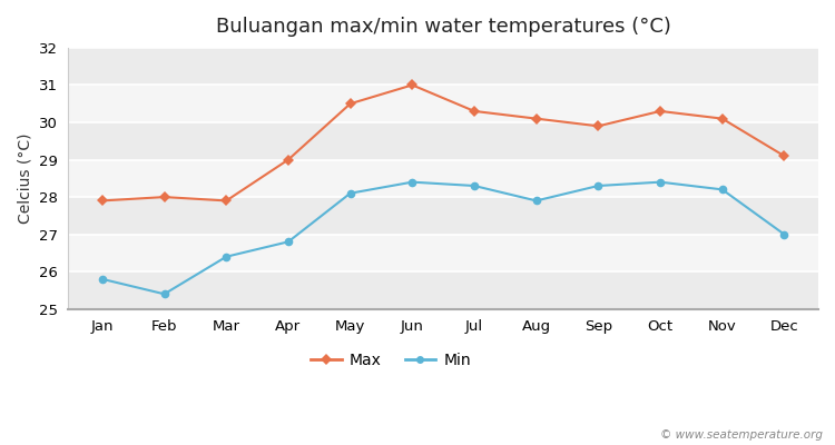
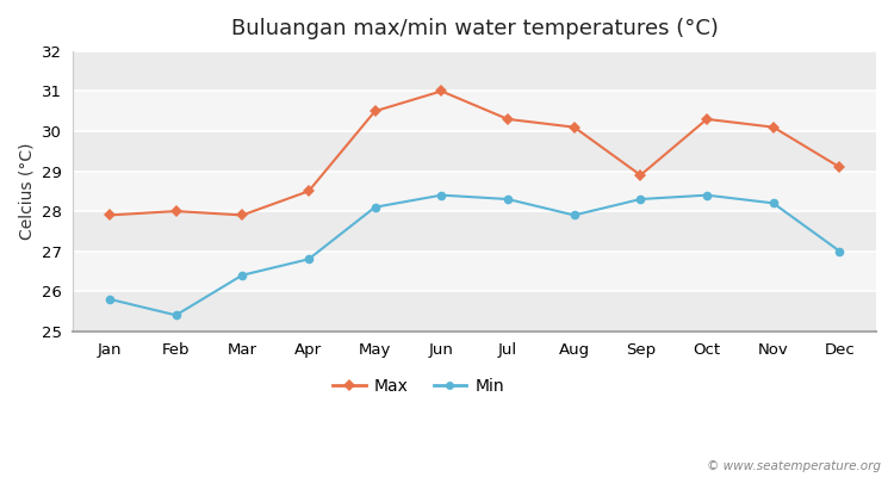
Max/Apr: 29.0 -> 28.5
Max/Sep: 29.9 -> 28.9
